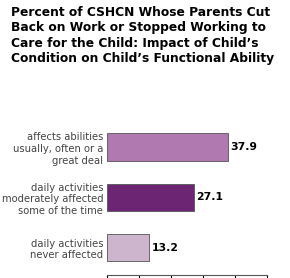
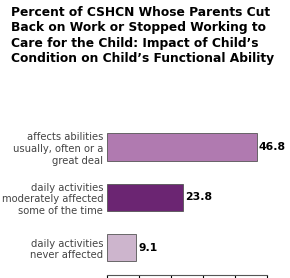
affects abilities usually, often or a great deal: 37.9 -> 46.8
daily activities moderately affected some of the time: 27.1 -> 23.8
daily activities never affected: 13.2 -> 9.1
